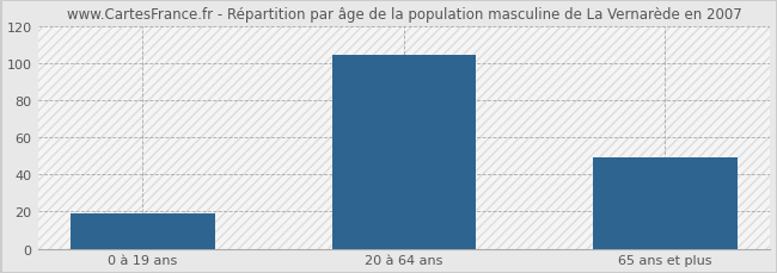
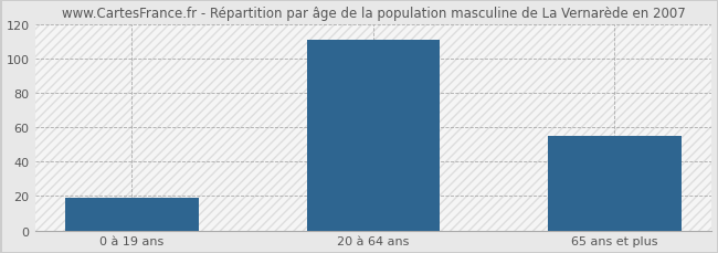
20 à 64 ans: 104 -> 111
65 ans et plus: 49 -> 55
